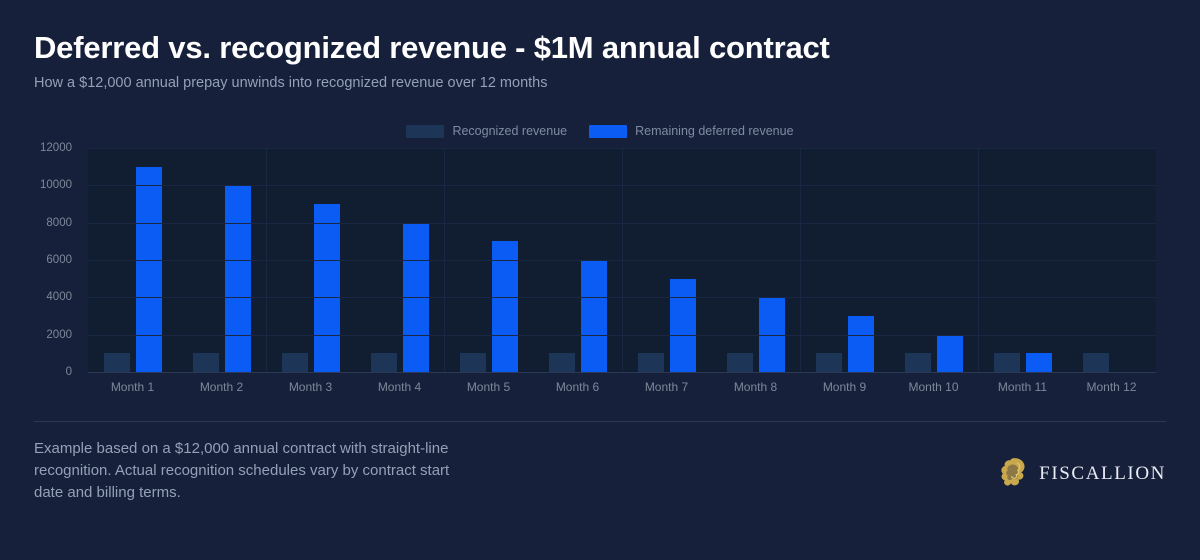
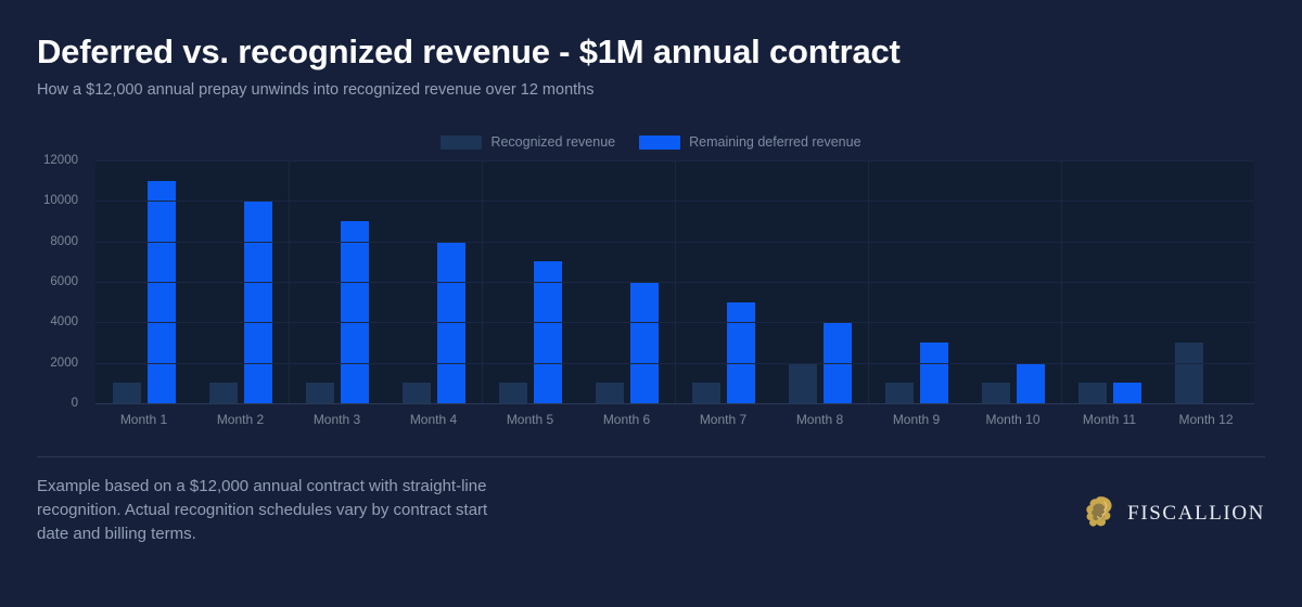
Recognized revenue/Month 8: 1000 -> 2000
Recognized revenue/Month 12: 1000 -> 3000
